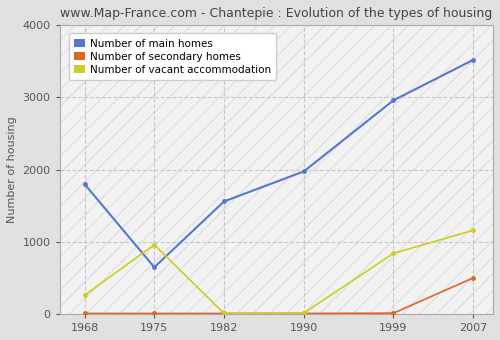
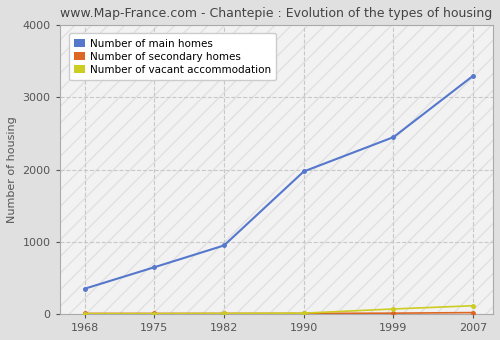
Number of main homes/1968: 1800 -> 350
Number of vacant accommodation/1968: 260 -> 0
Number of vacant accommodation/1975: 960 -> 0
Number of main homes/1982: 1560 -> 950
Number of main homes/1999: 2960 -> 2450
Number of vacant accommodation/1999: 840 -> 70
Number of main homes/2007: 3520 -> 3300
Number of secondary homes/2007: 500 -> 20
Number of vacant accommodation/2007: 1160 -> 120
